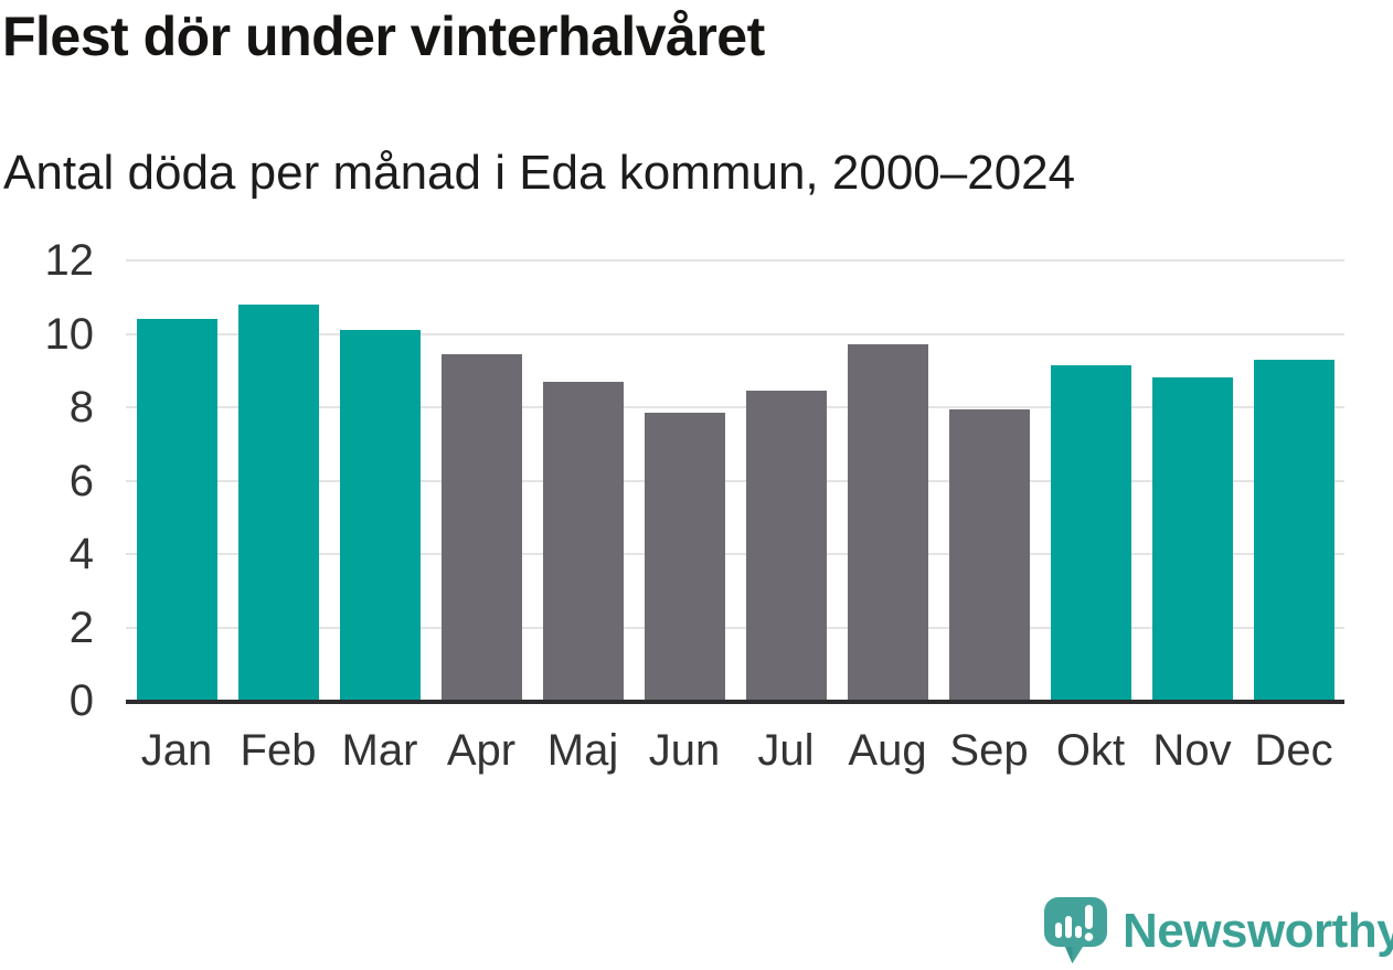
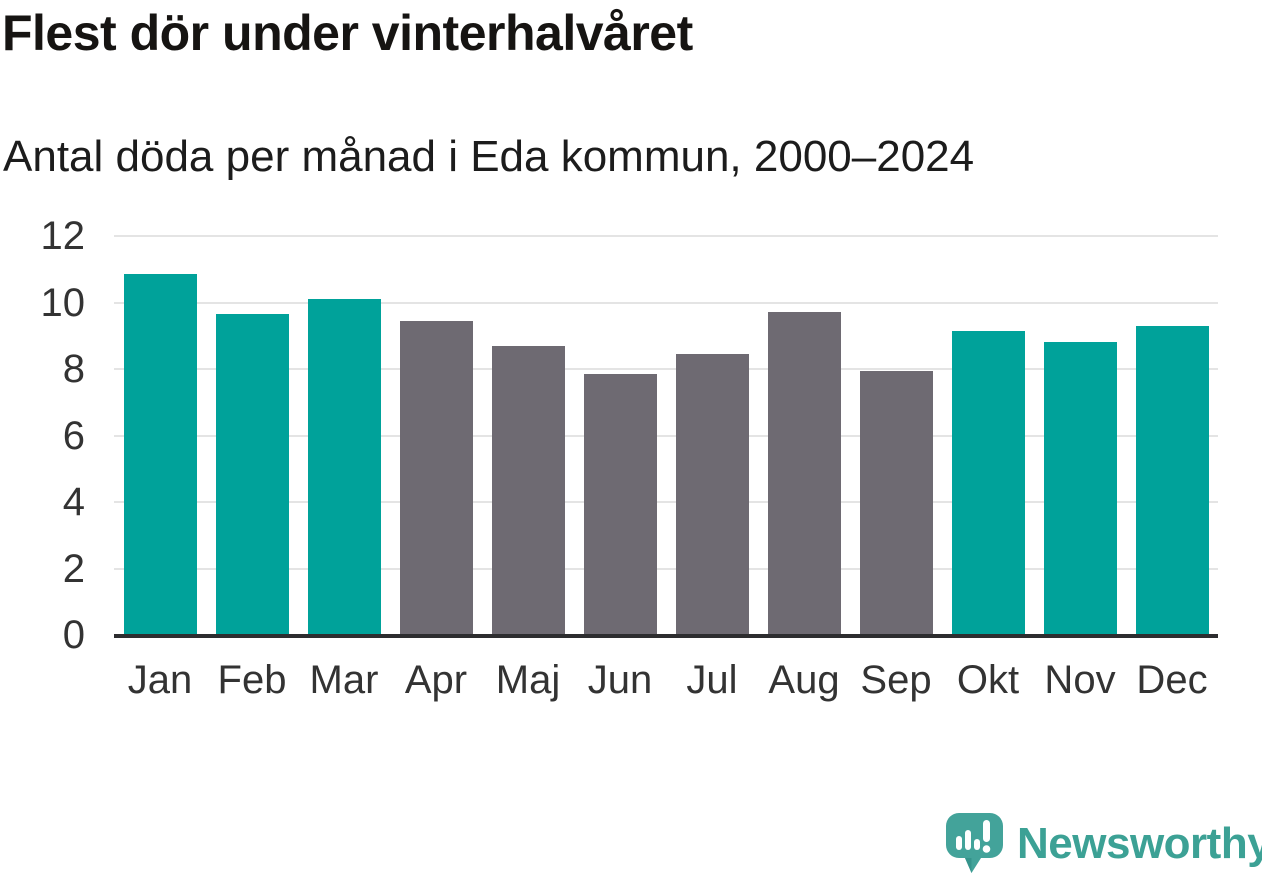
Jan: 10.4 -> 10.8
Feb: 10.8 -> 9.7
